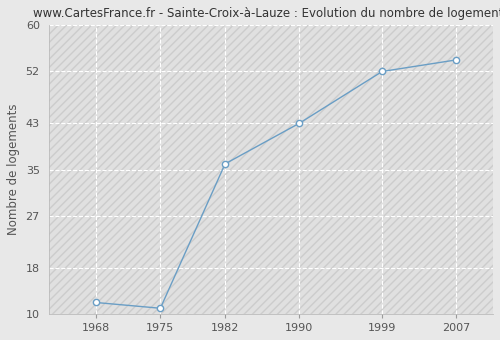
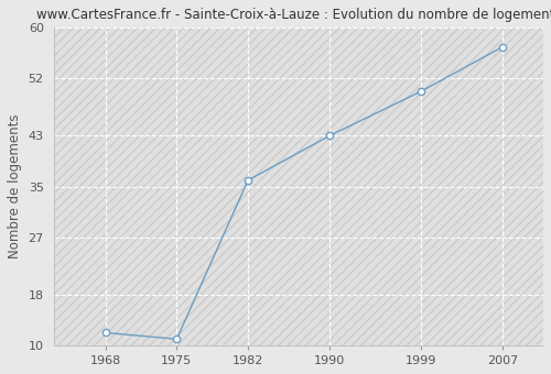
1999: 52 -> 50
2007: 54 -> 57
